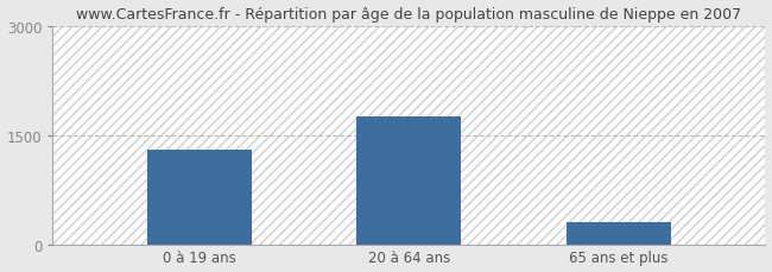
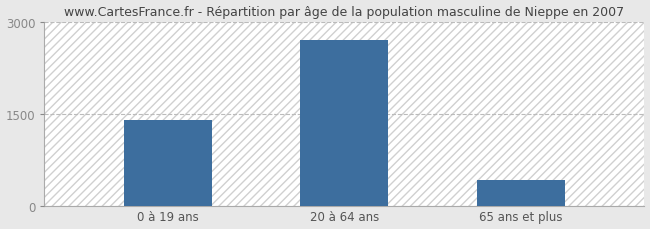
0 à 19 ans: 1300 -> 1400
20 à 64 ans: 1750 -> 2700
65 ans et plus: 300 -> 420
